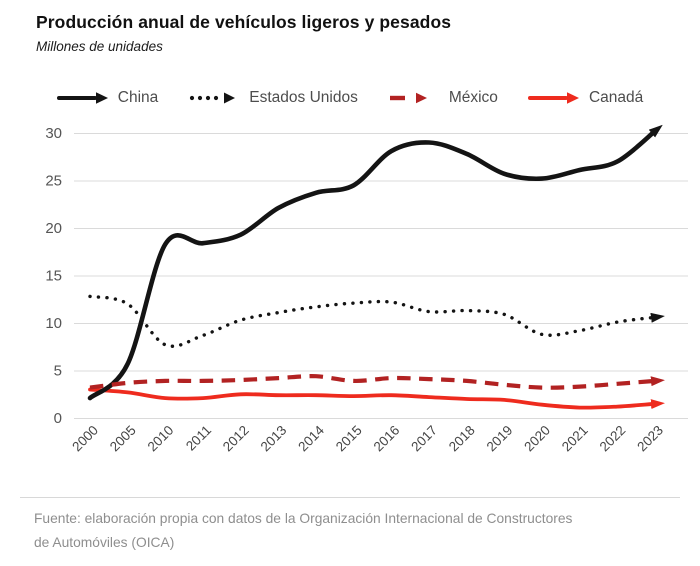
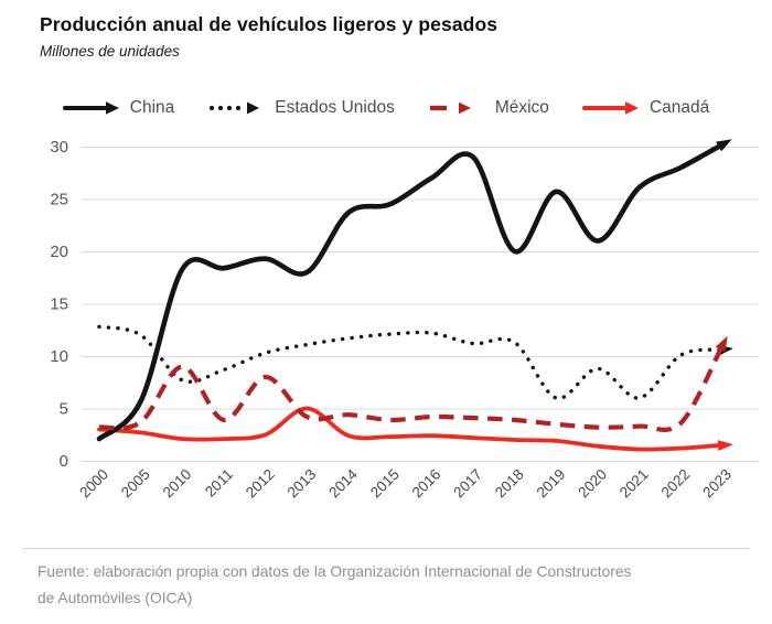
México/2010: 4 -> 9
México/2012: 4 -> 8
China/2013: 22 -> 18
Canadá/2013: 2 -> 5
China/2016: 28 -> 27
China/2018: 28 -> 20
Estados Unidos/2019: 11 -> 6
China/2020: 25 -> 21
Estados Unidos/2021: 9 -> 6
China/2022: 27 -> 28
México/2023: 4 -> 11
